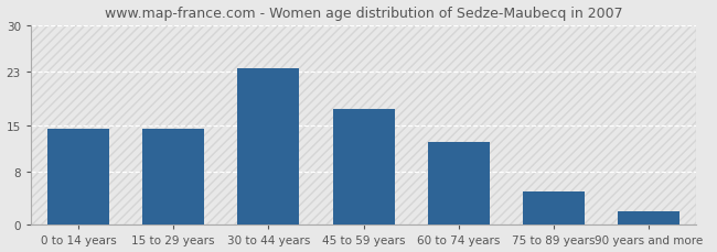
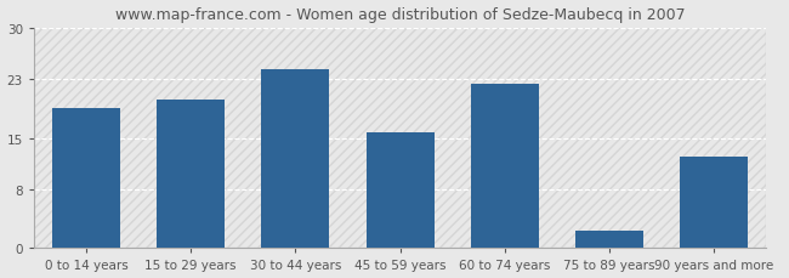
0 to 14 years: 14.5 -> 19.0
15 to 29 years: 14.5 -> 20.2
30 to 44 years: 23.5 -> 24.4
45 to 59 years: 17.5 -> 15.8
60 to 74 years: 12.5 -> 22.4
75 to 89 years: 5.0 -> 2.4
90 years and more: 2.0 -> 12.4
